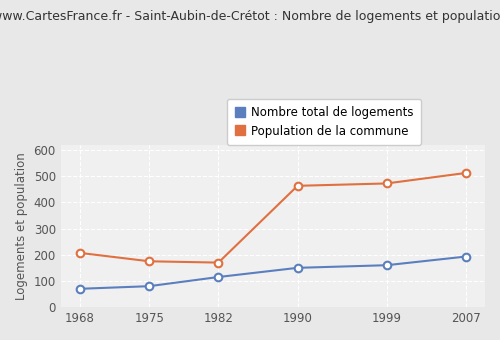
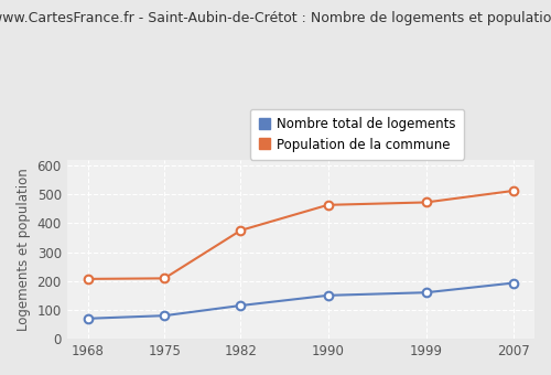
Population de la commune/1975: 175 -> 209
Population de la commune/1982: 170 -> 375
